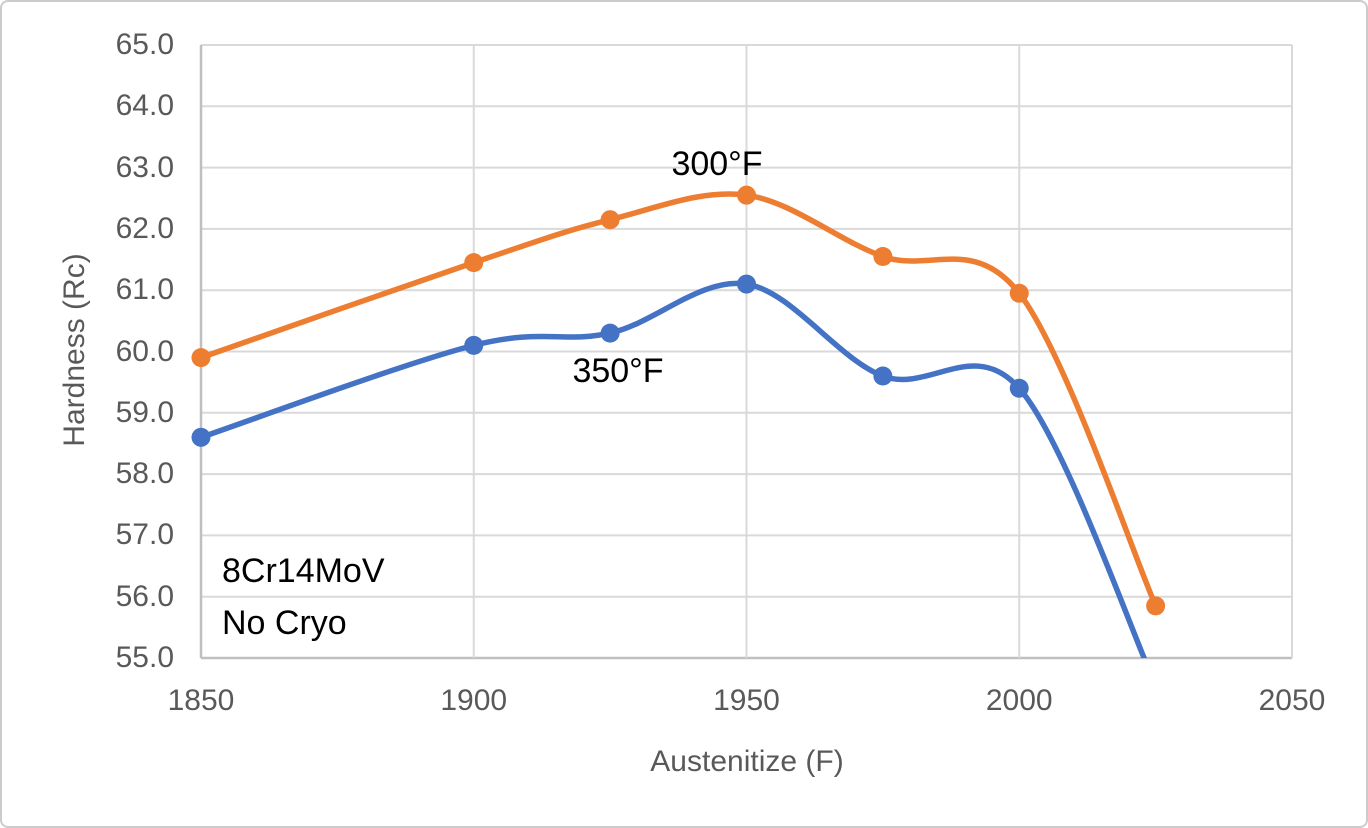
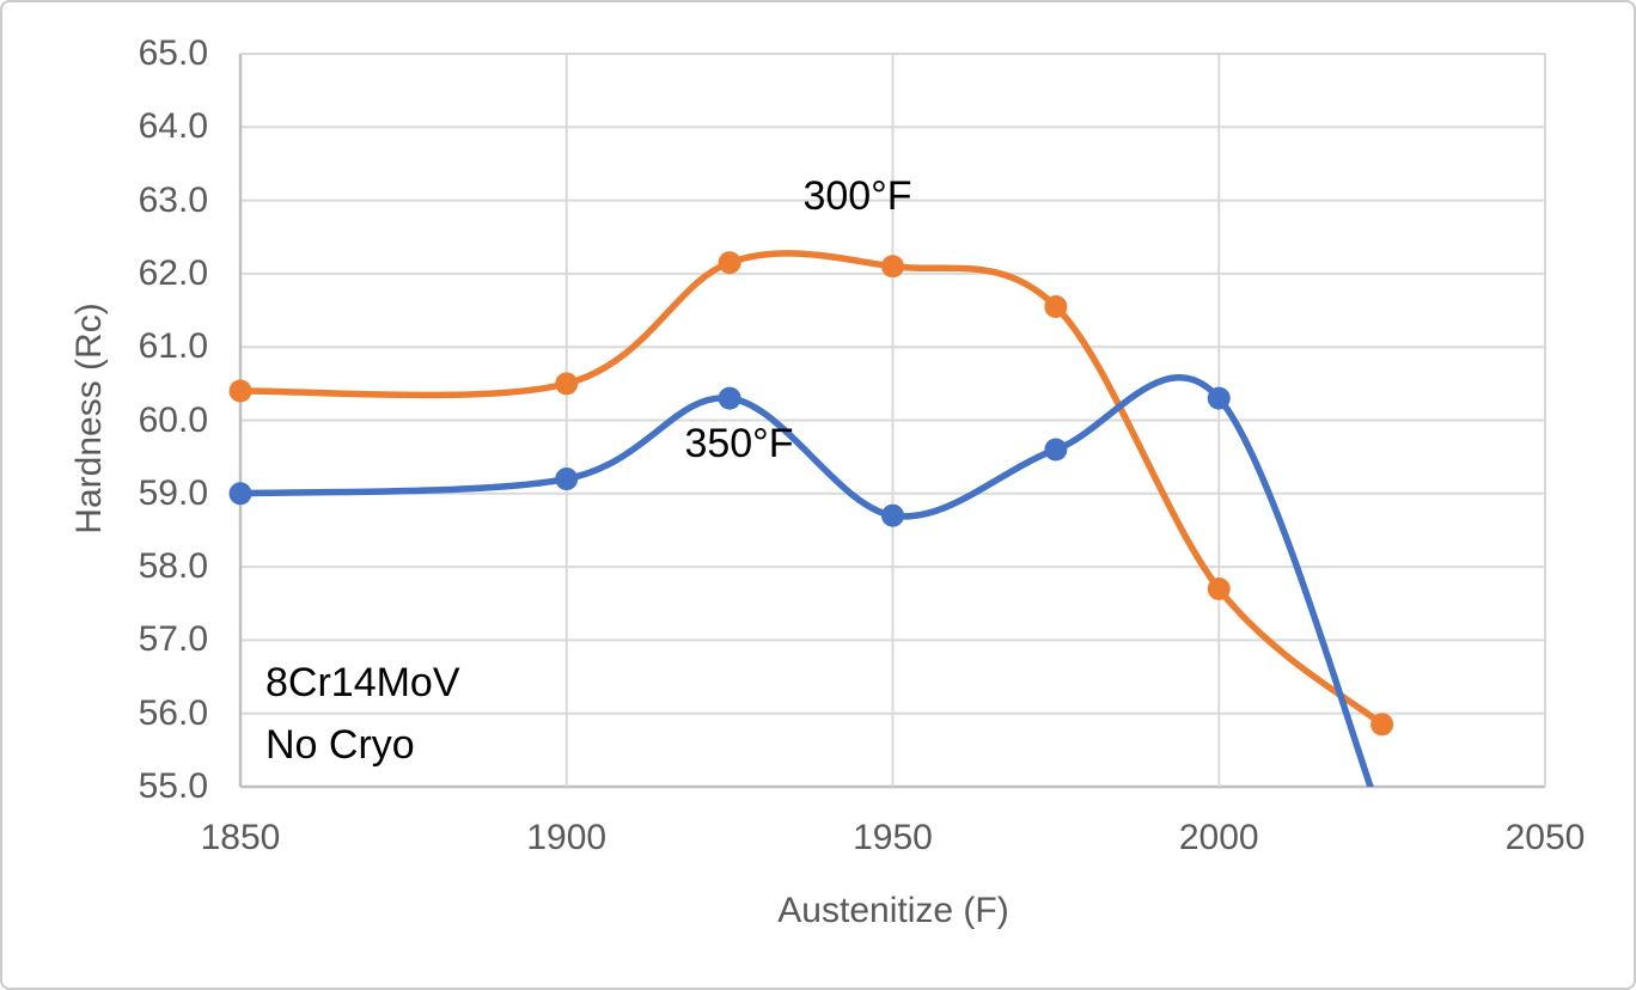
300°F/1850: 59.9 -> 60.4
350°F/1850: 58.6 -> 59.0
300°F/1900: 61.5 -> 60.5
350°F/1900: 60.1 -> 59.2
300°F/1950: 62.5 -> 62.1
350°F/1950: 61.1 -> 58.7
300°F/2000: 61.0 -> 57.7
350°F/2000: 59.4 -> 60.3
